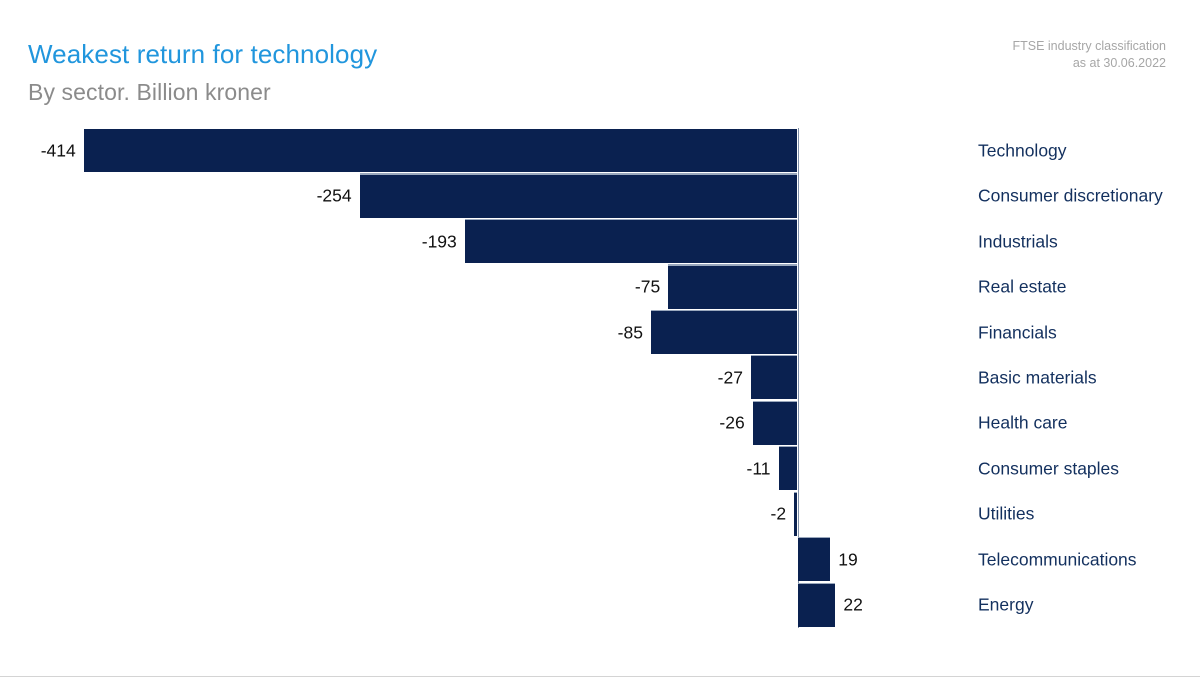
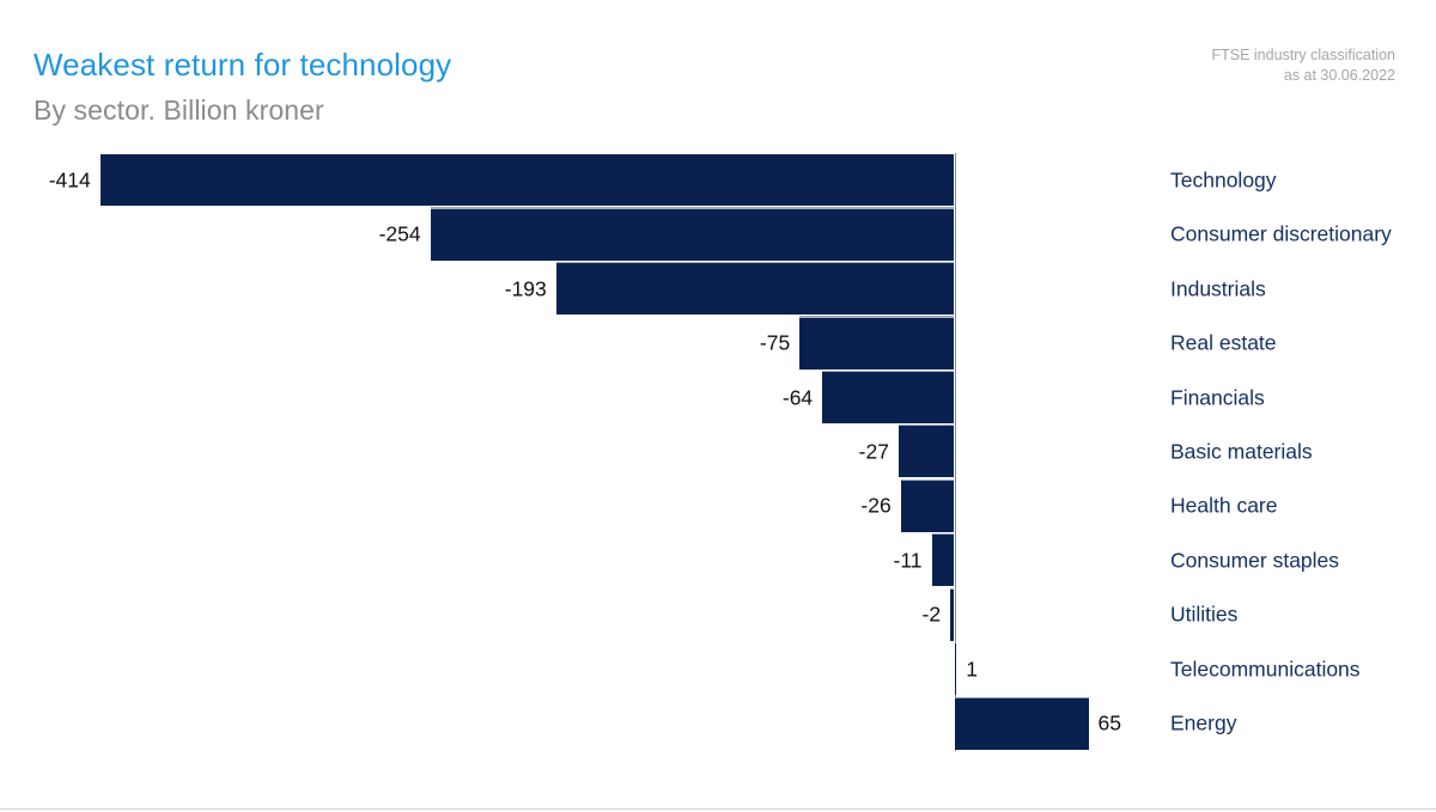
Financials: -85 -> -64
Telecommunications: 19 -> 1
Energy: 22 -> 65
